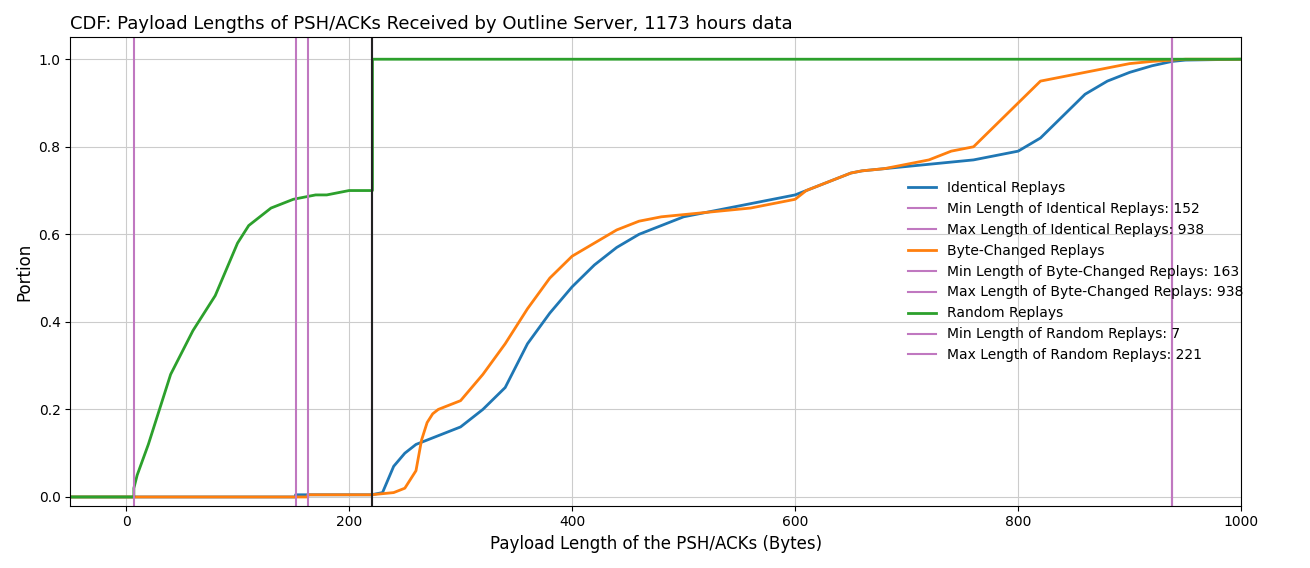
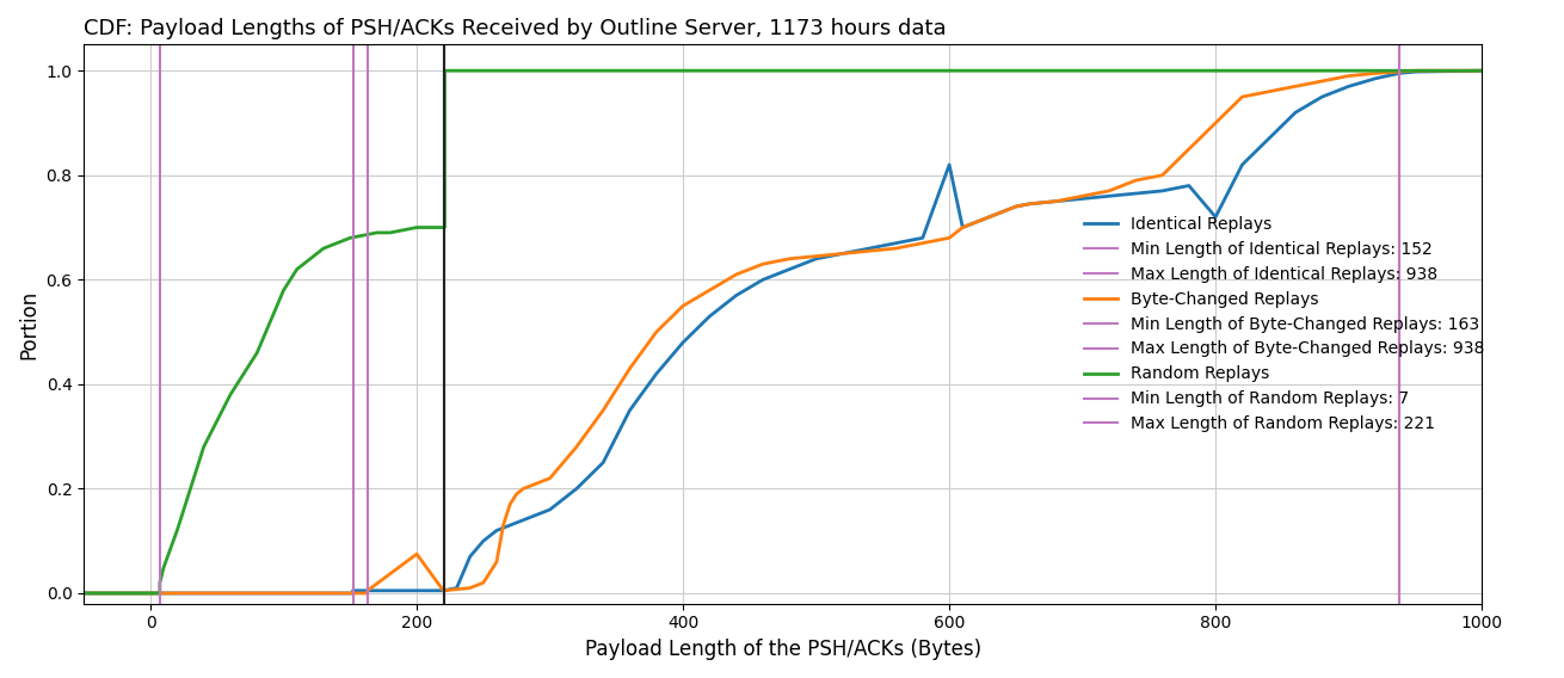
Byte-Changed Replays/200: 0.005 -> 0.075
Identical Replays/600: 0.690 -> 0.820
Identical Replays/800: 0.790 -> 0.720
